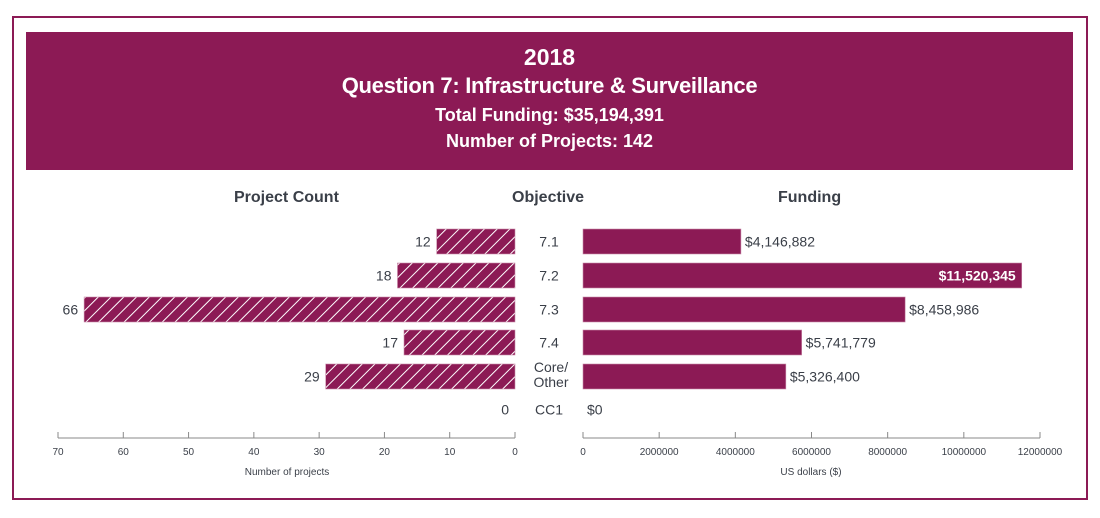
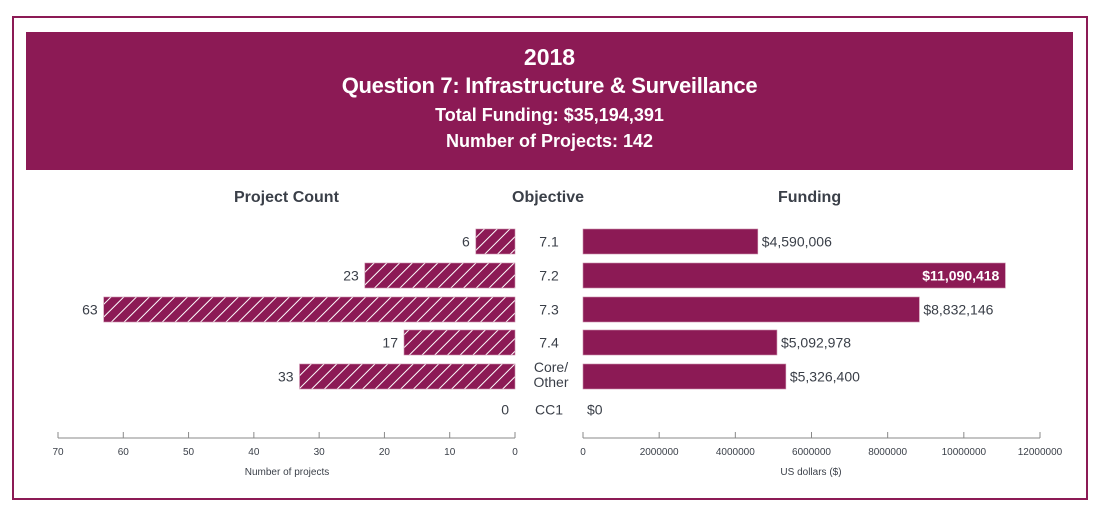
Project Count/7.1: 12 -> 6
Project Count/7.2: 18 -> 23
Project Count/7.3: 66 -> 63
Project Count/Core/Other: 29 -> 33
Funding/7.1: $4,146,882 -> $4,590,006
Funding/7.2: $11,520,345 -> $11,090,418
Funding/7.3: $8,458,986 -> $8,832,146
Funding/7.4: $5,741,779 -> $5,092,978
